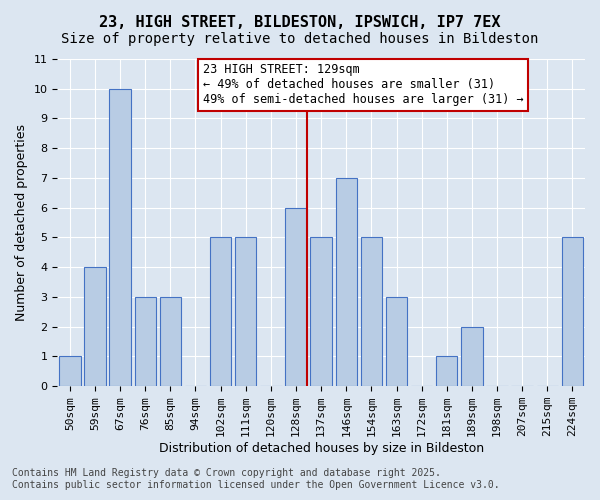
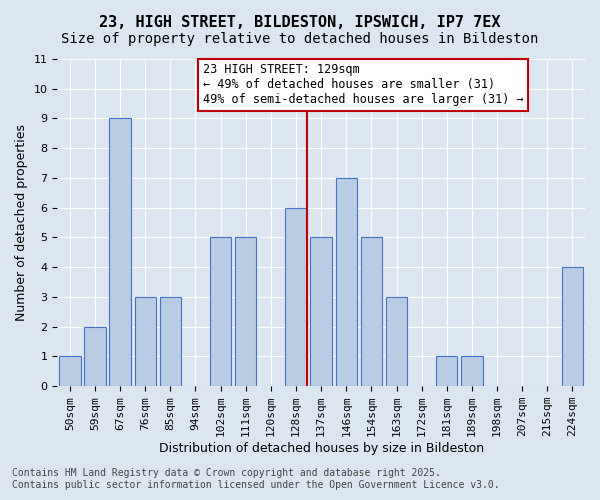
59sqm: 4 -> 2
67sqm: 10 -> 9
189sqm: 2 -> 1
224sqm: 5 -> 4
